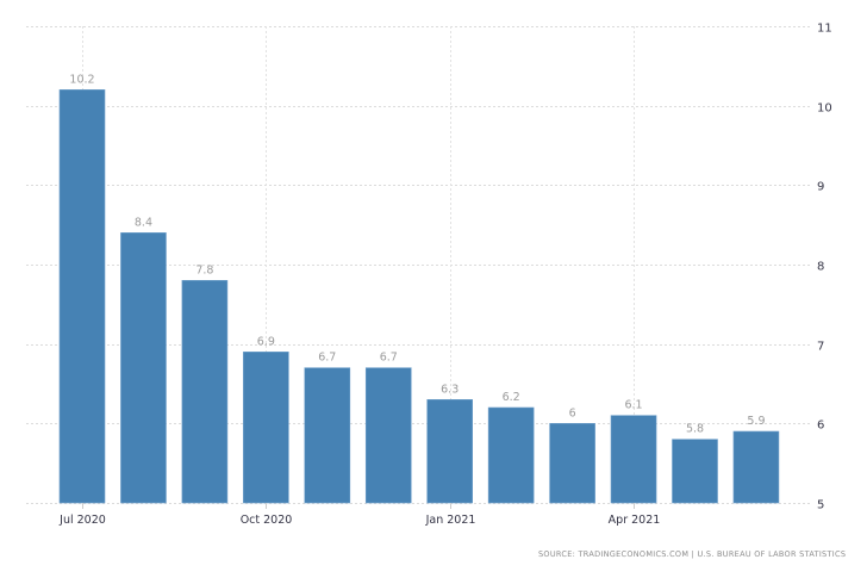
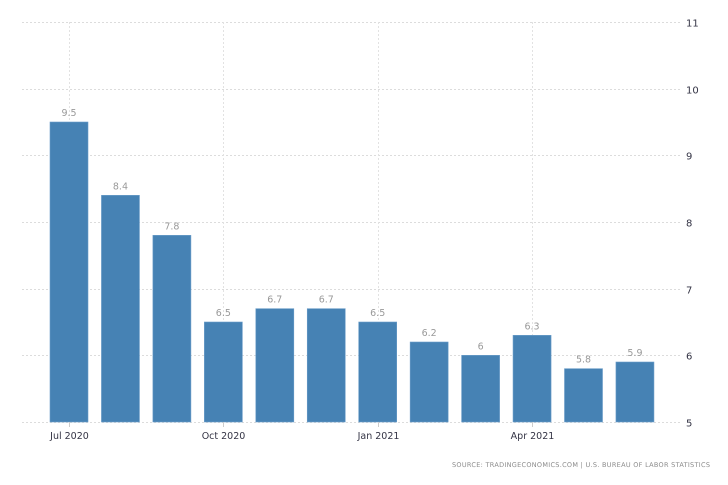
Jul 2020: 10.2 -> 9.5
Oct 2020: 6.9 -> 6.5
Jan 2021: 6.3 -> 6.5
Apr 2021: 6.1 -> 6.3
